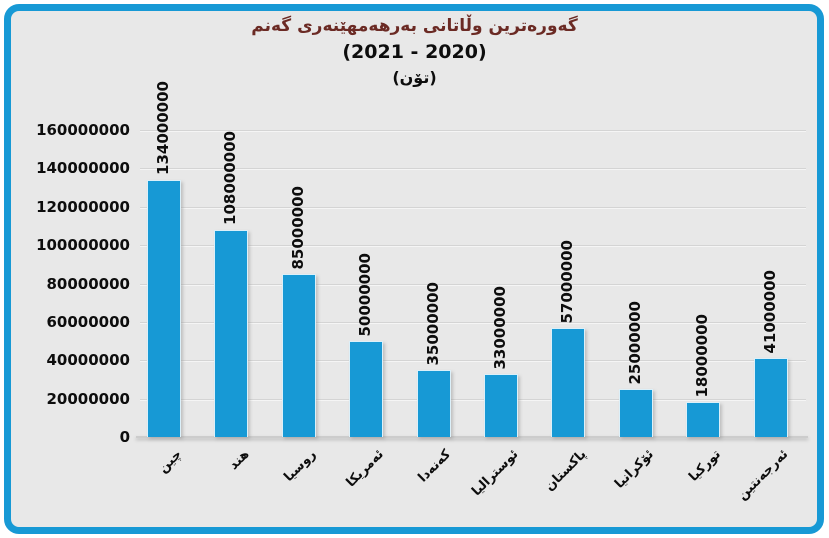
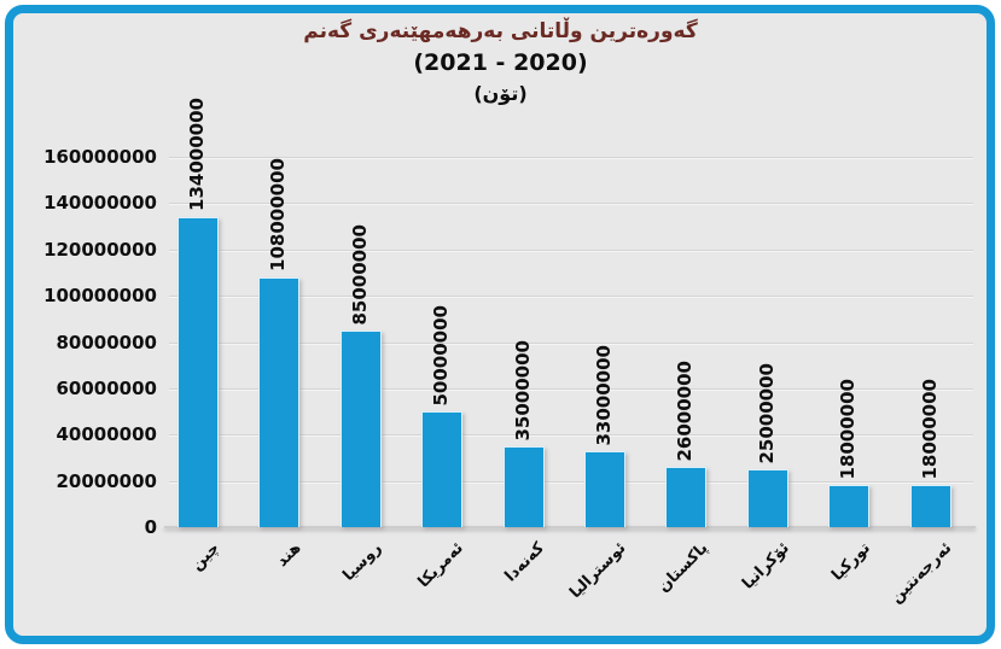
پاکستان: 57000000 -> 26000000
ئەرجەنتین: 41000000 -> 18000000
